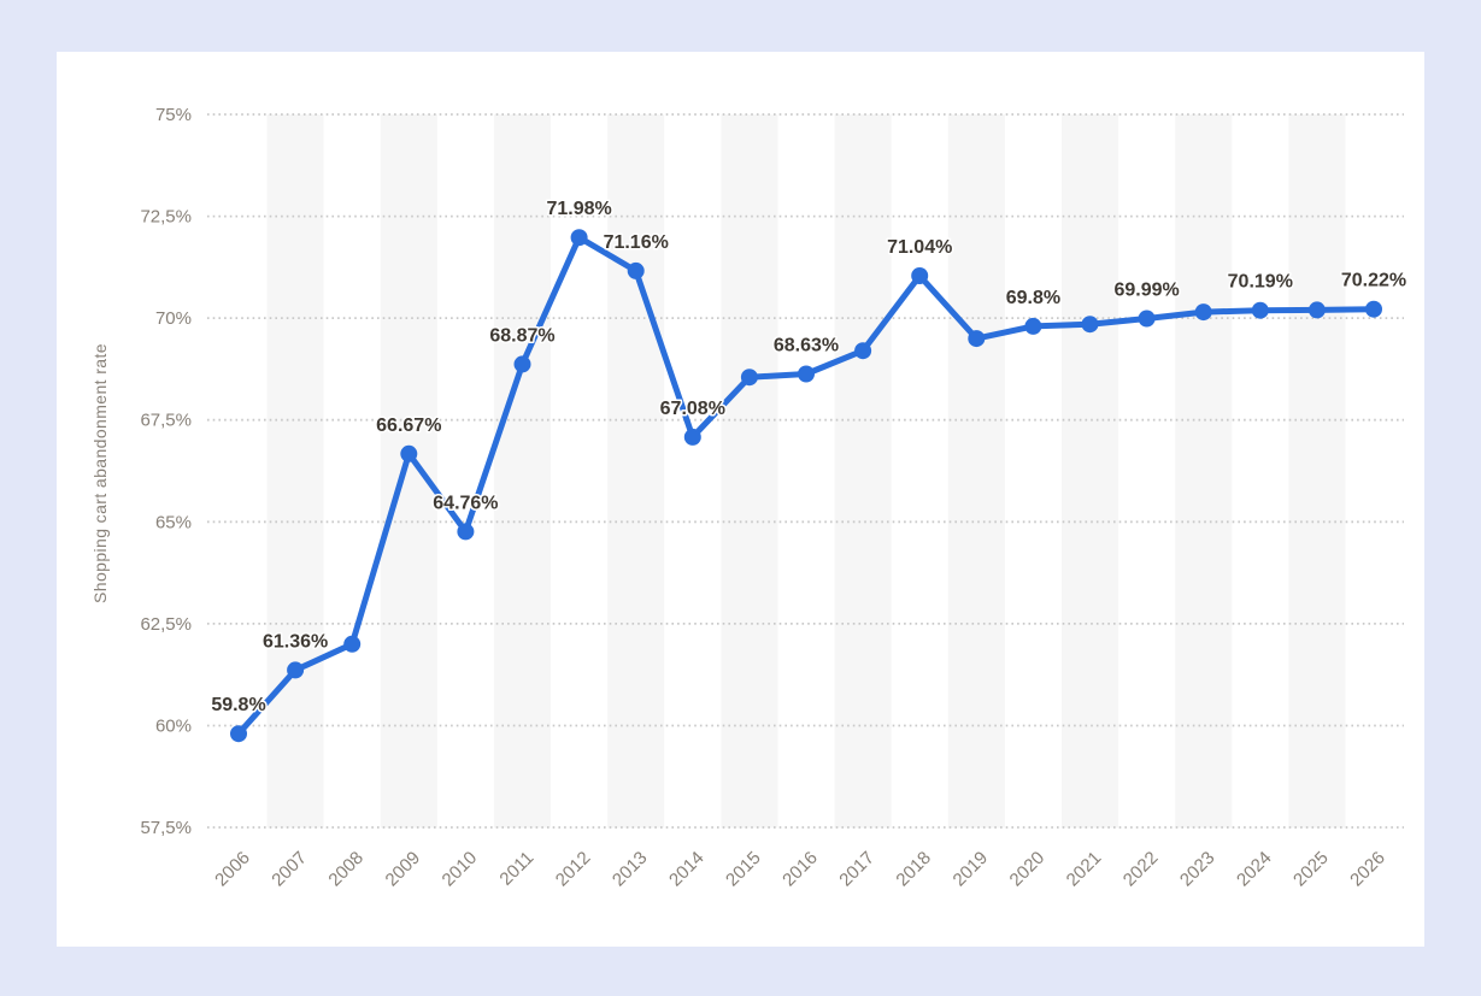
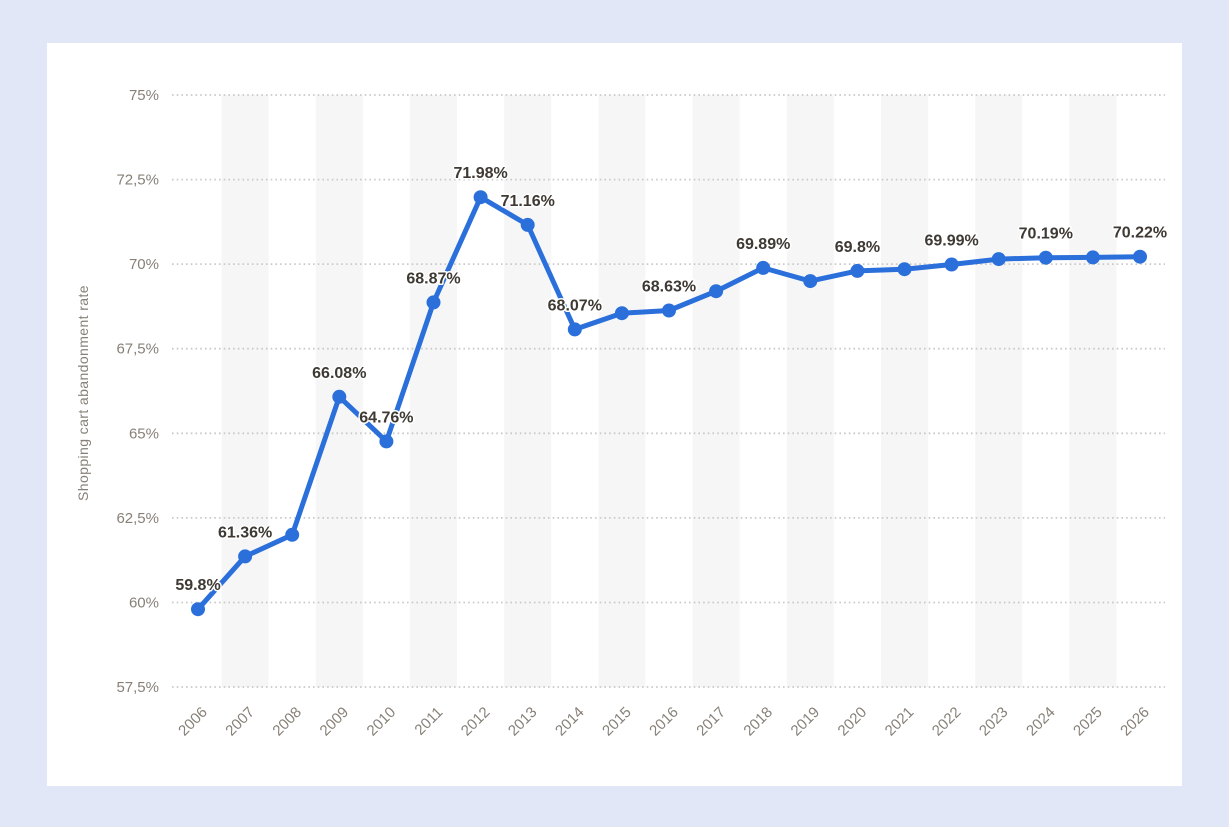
2009: 66.67% -> 66.08%
2014: 67.08% -> 68.07%
2018: 71.04% -> 69.89%
